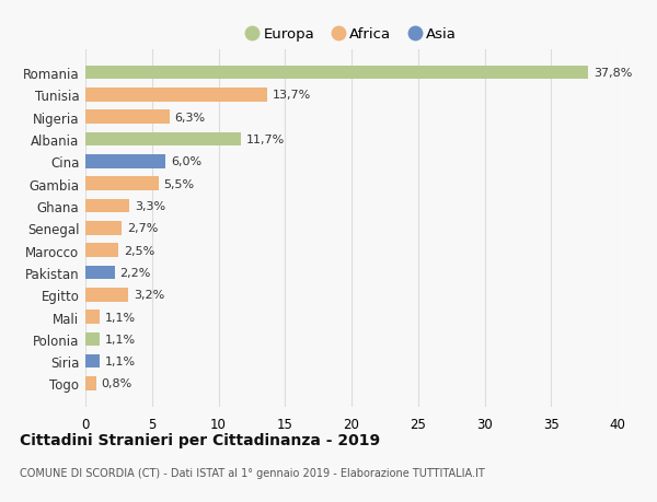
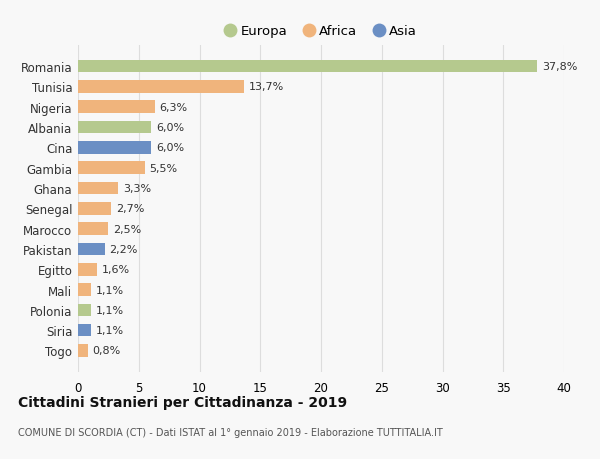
Albania: 11,7% -> 6,0%
Egitto: 3,2% -> 1,6%
